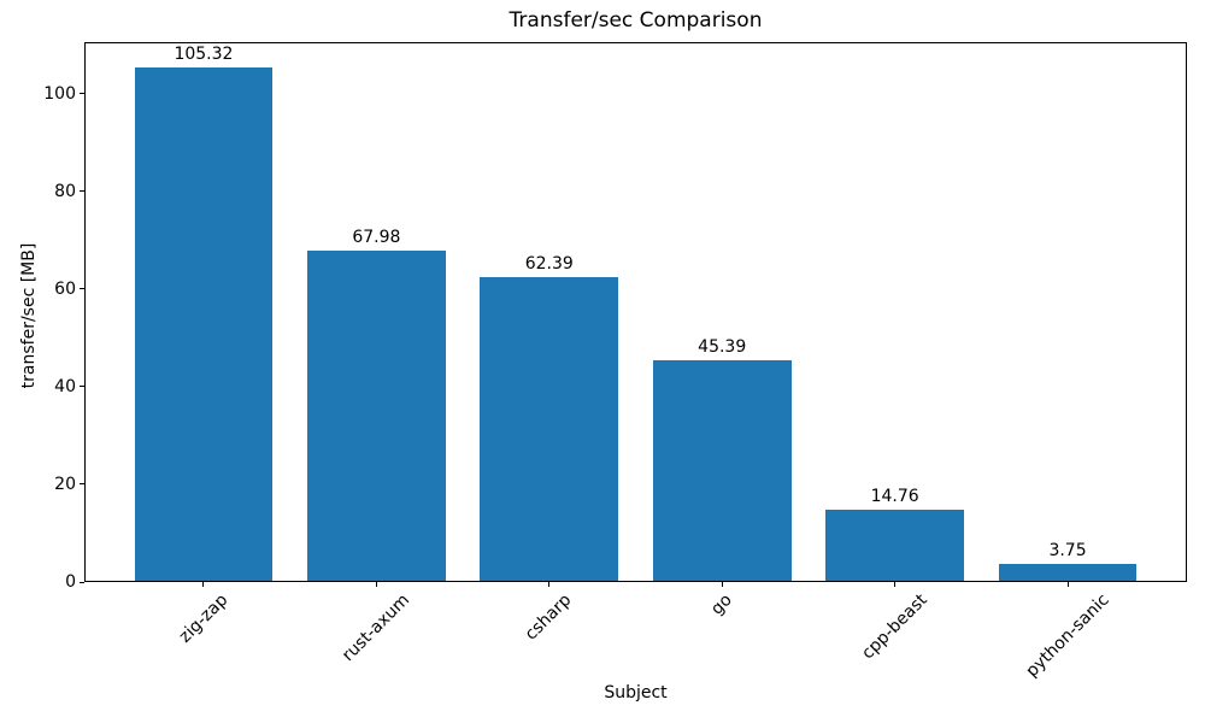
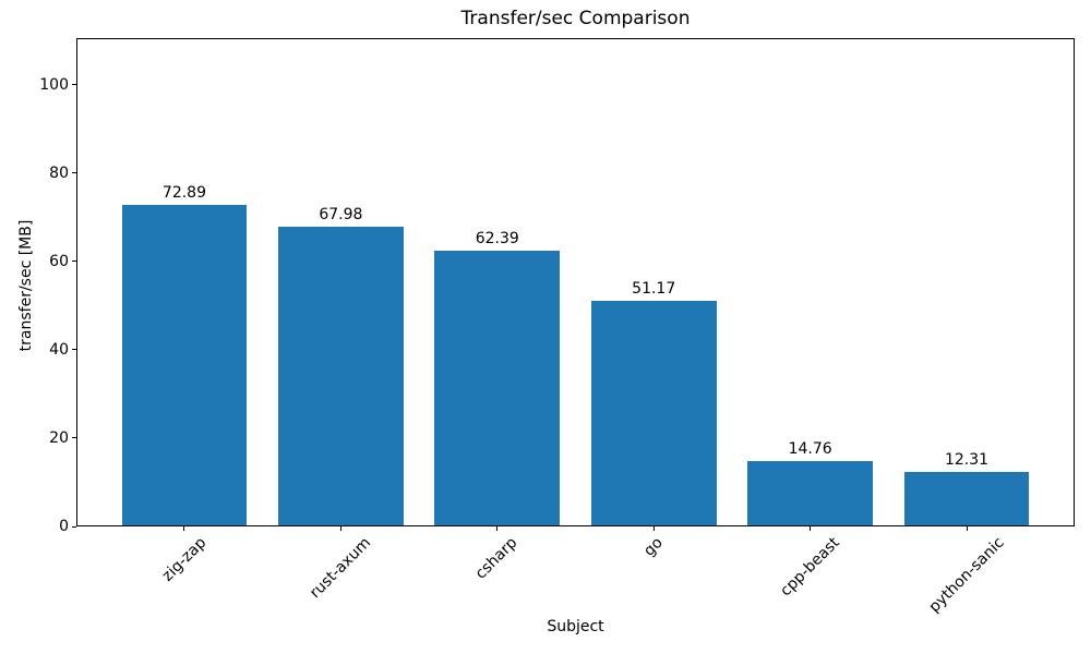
zig-zap: 105.32 -> 72.89
go: 45.39 -> 51.17
python-sanic: 3.75 -> 12.31
